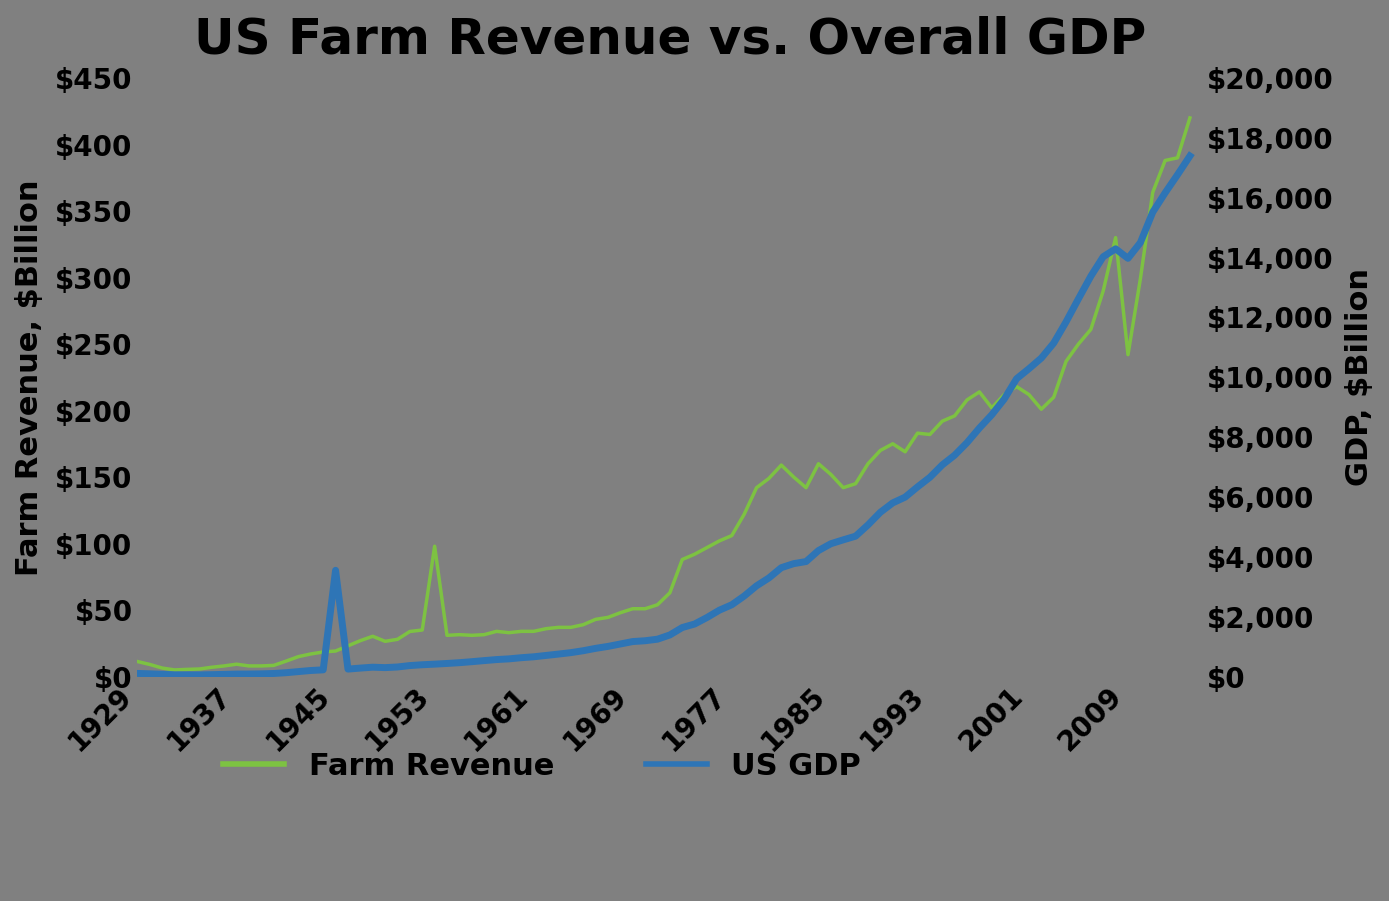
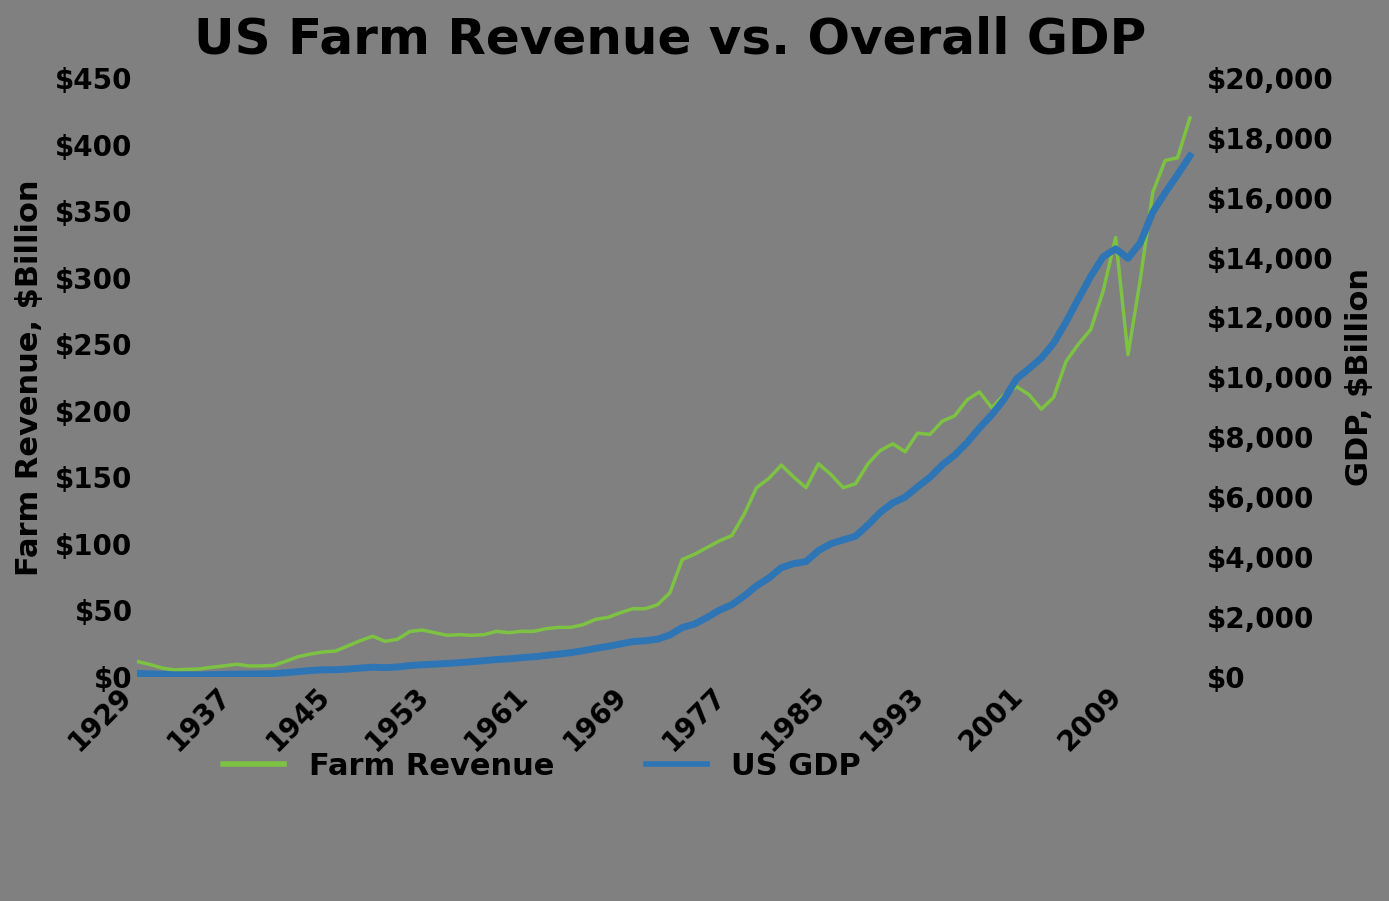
US GDP/1945: $3,550 -> $230
Farm Revenue/1953: $98 -> $33
